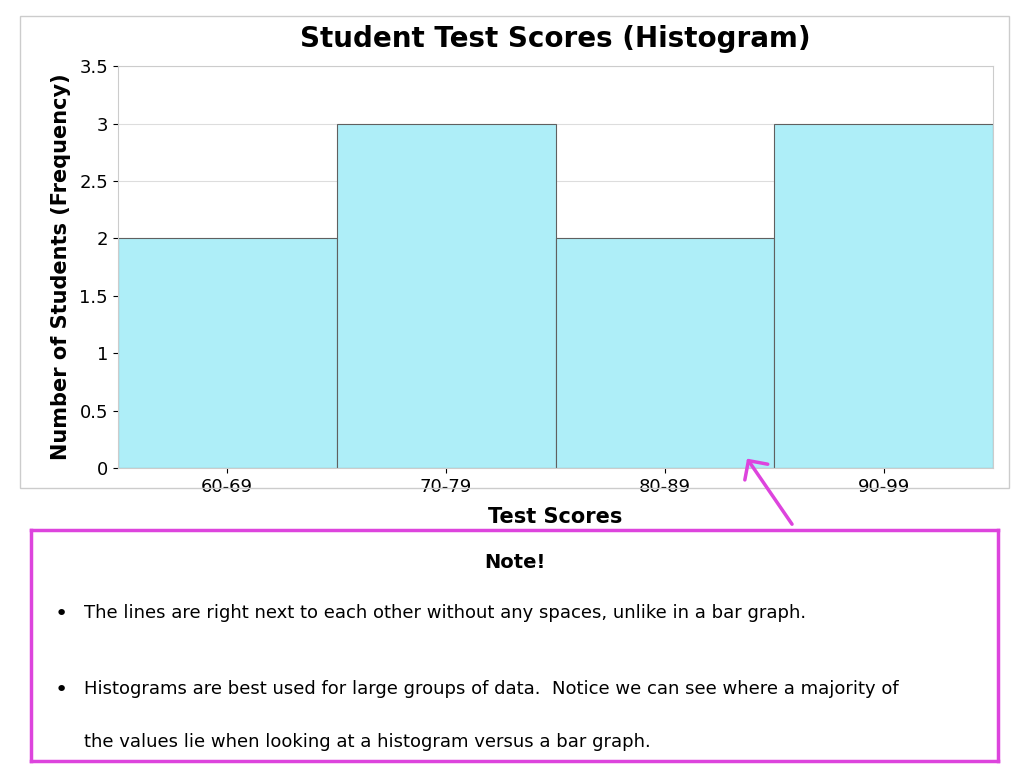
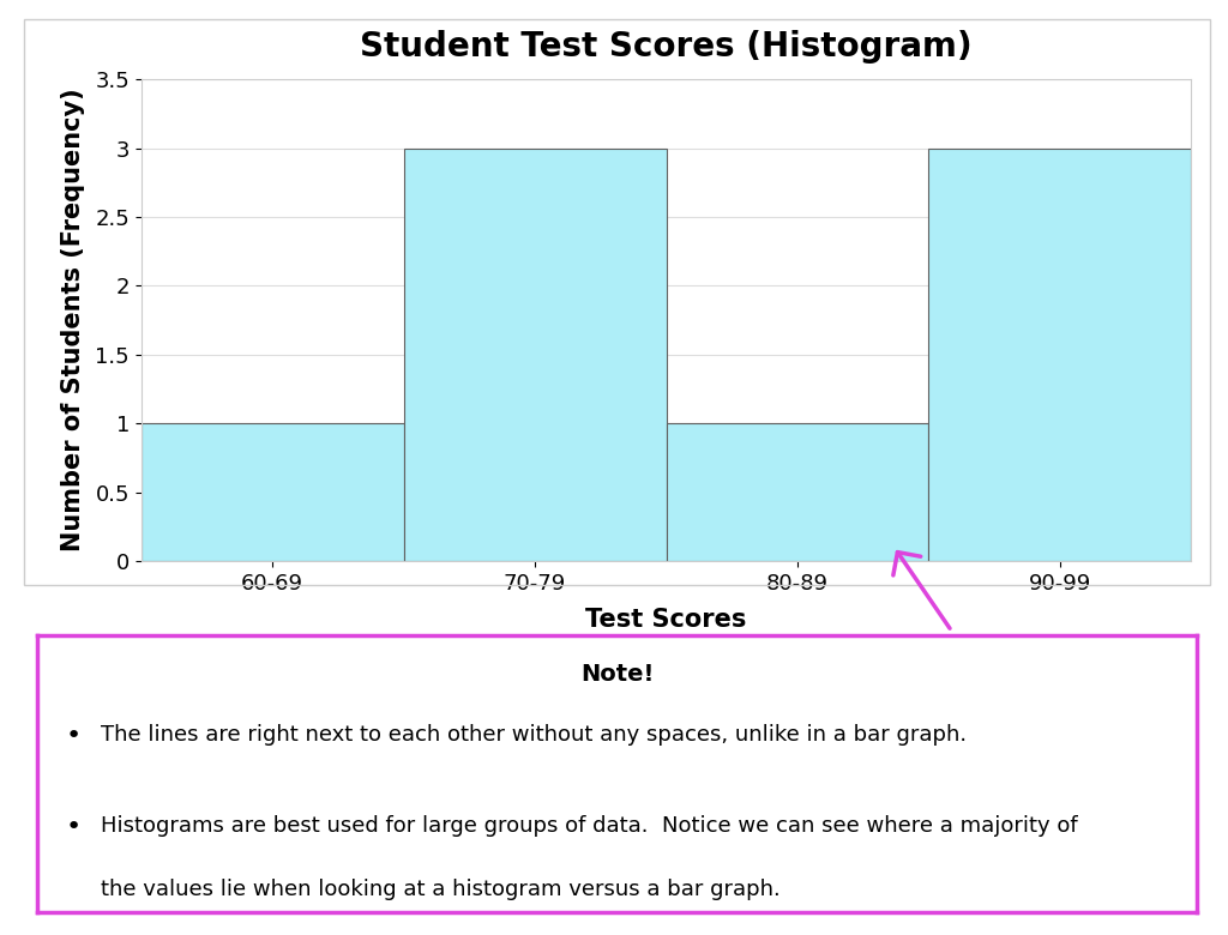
60-69: 2 -> 1
80-89: 2 -> 1
